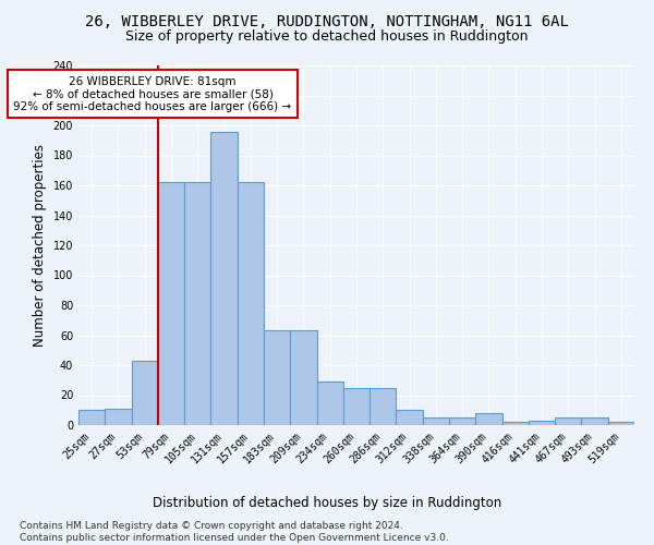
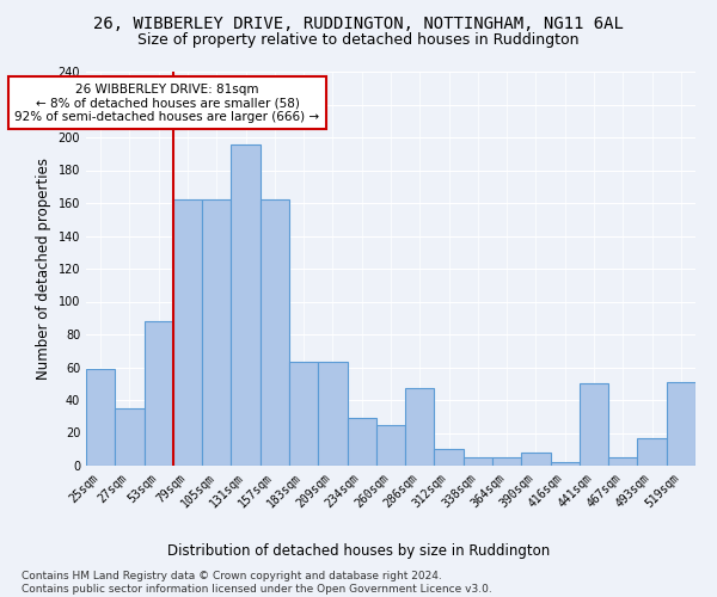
25sqm: 10 -> 59
27sqm: 11 -> 35
53sqm: 43 -> 88
286sqm: 25 -> 47
441sqm: 3 -> 50
493sqm: 5 -> 17
519sqm: 2 -> 51
